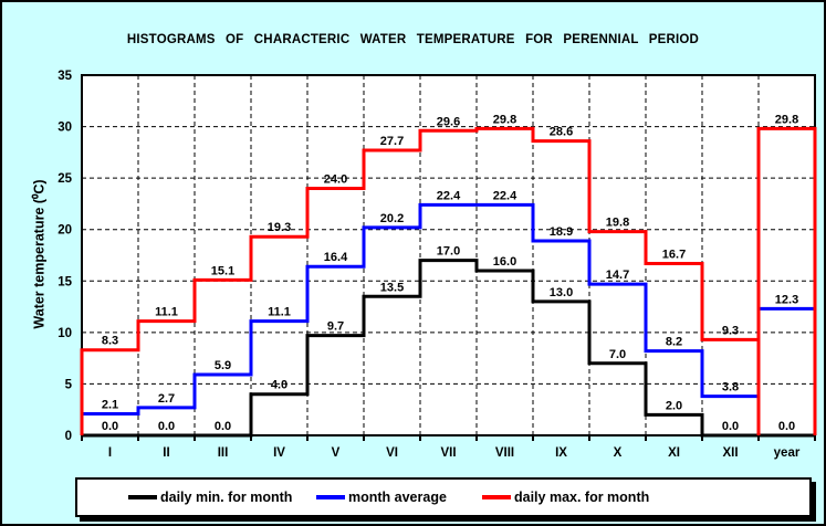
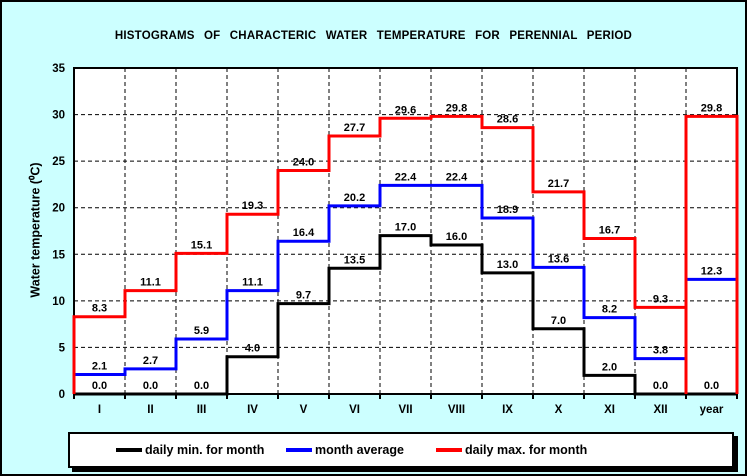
month average/X: 14.7 -> 13.6
daily max. for month/X: 19.8 -> 21.7
